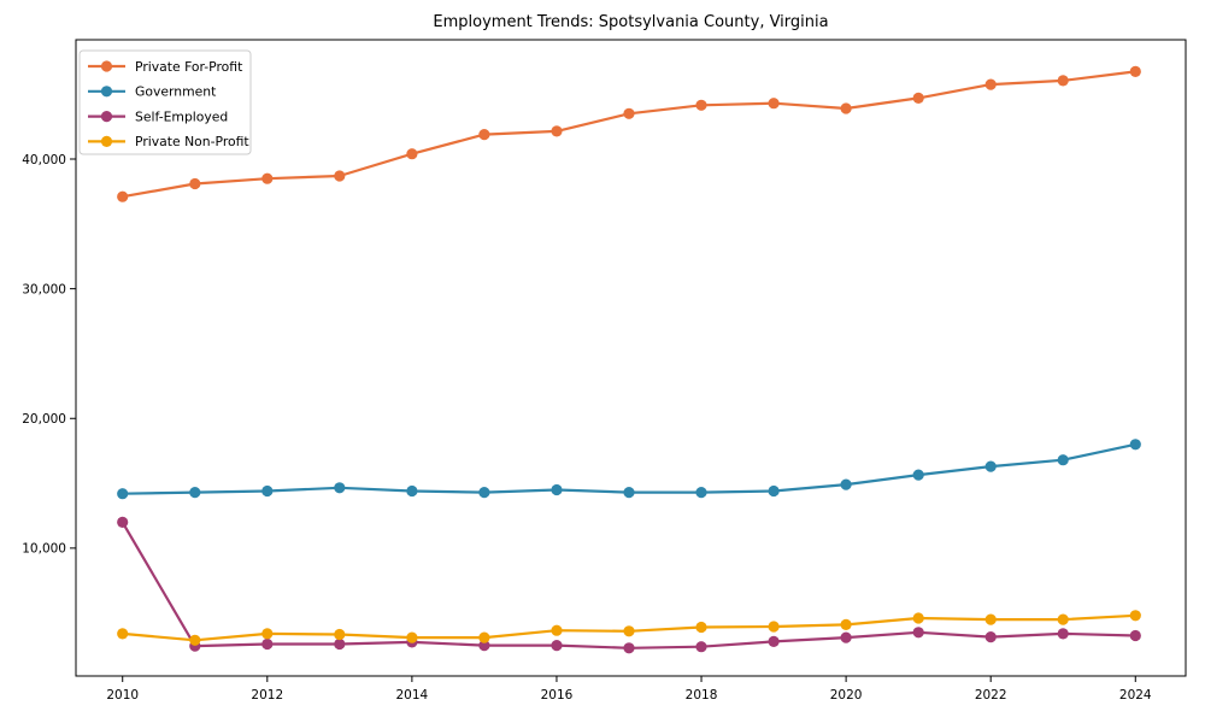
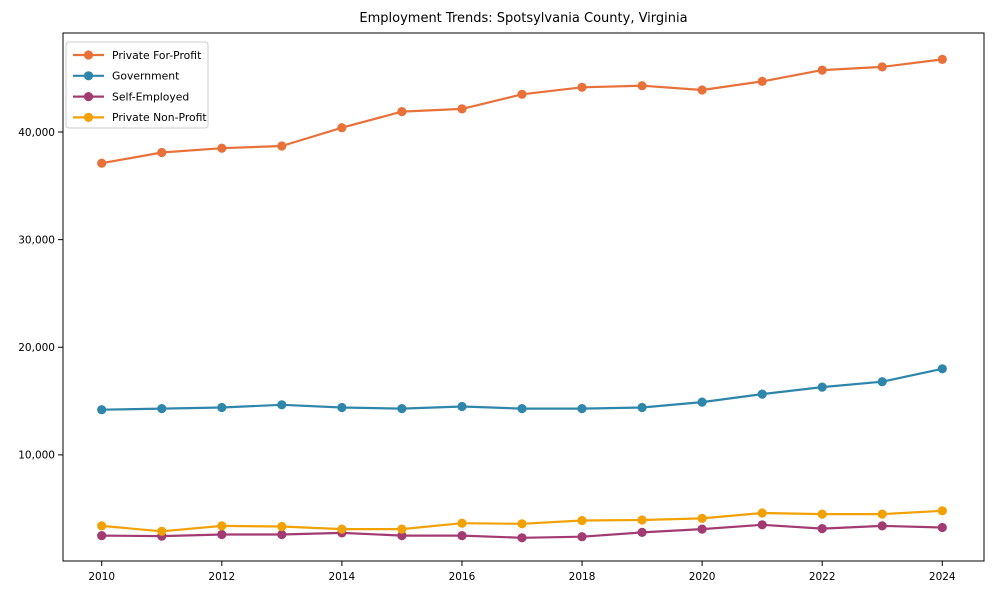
Self-Employed/2010: 12000 -> 2500
